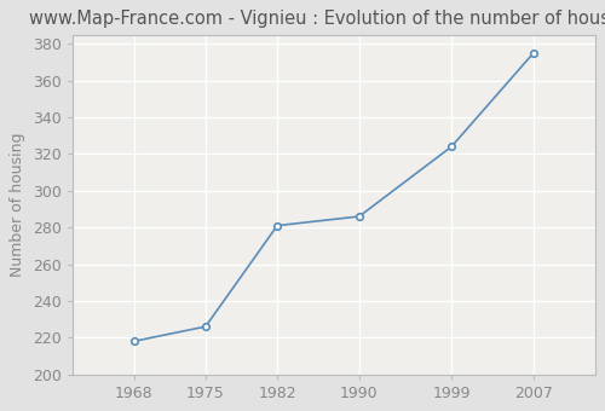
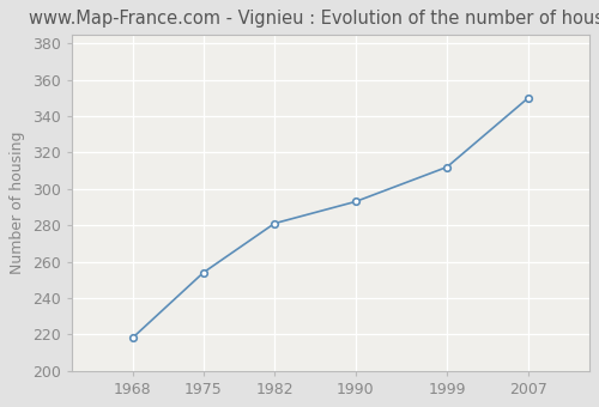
1975: 226 -> 254
1990: 286 -> 293
1999: 324 -> 312
2007: 375 -> 350
